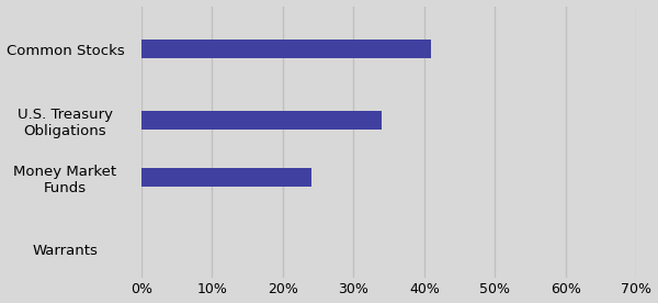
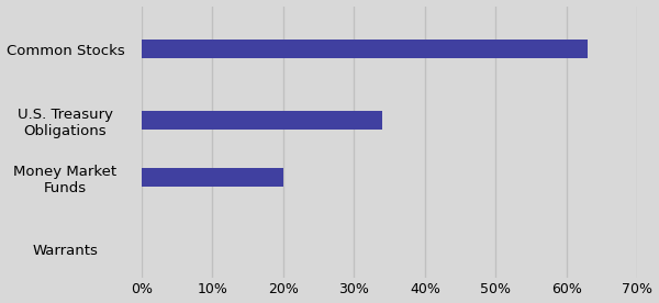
Common Stocks: 41% -> 63%
Money Market Funds: 24% -> 20%
